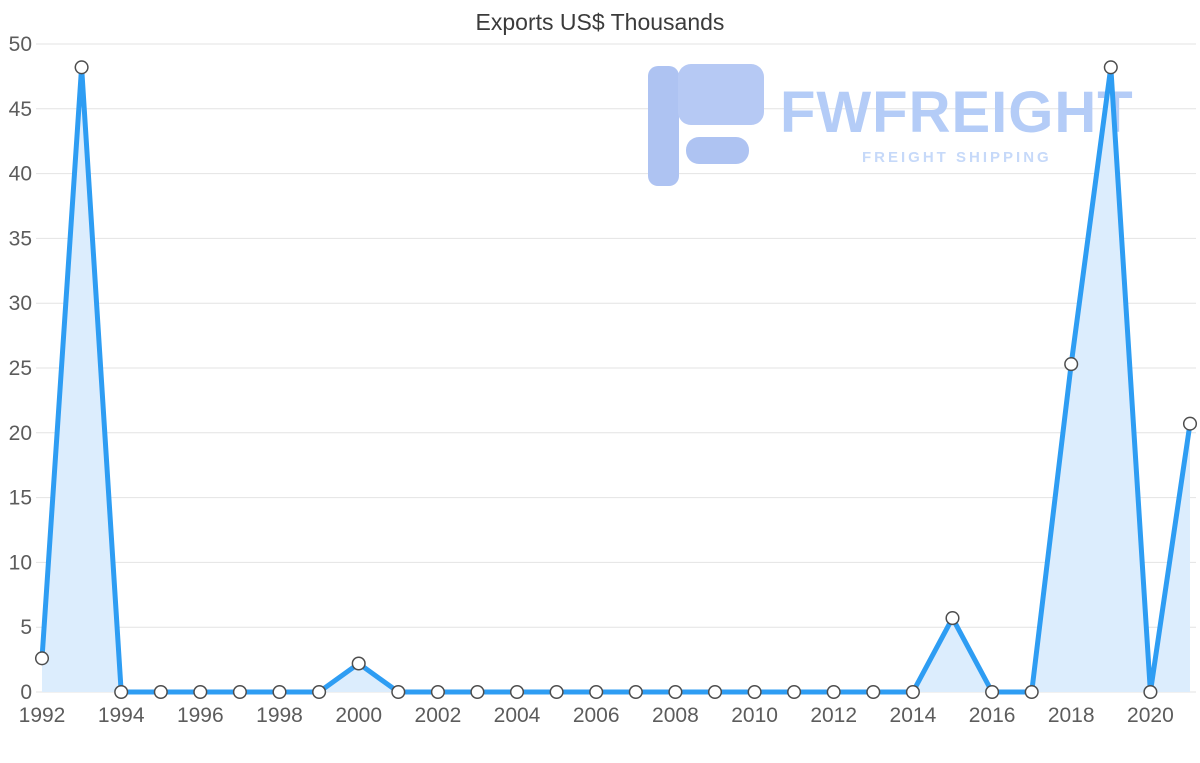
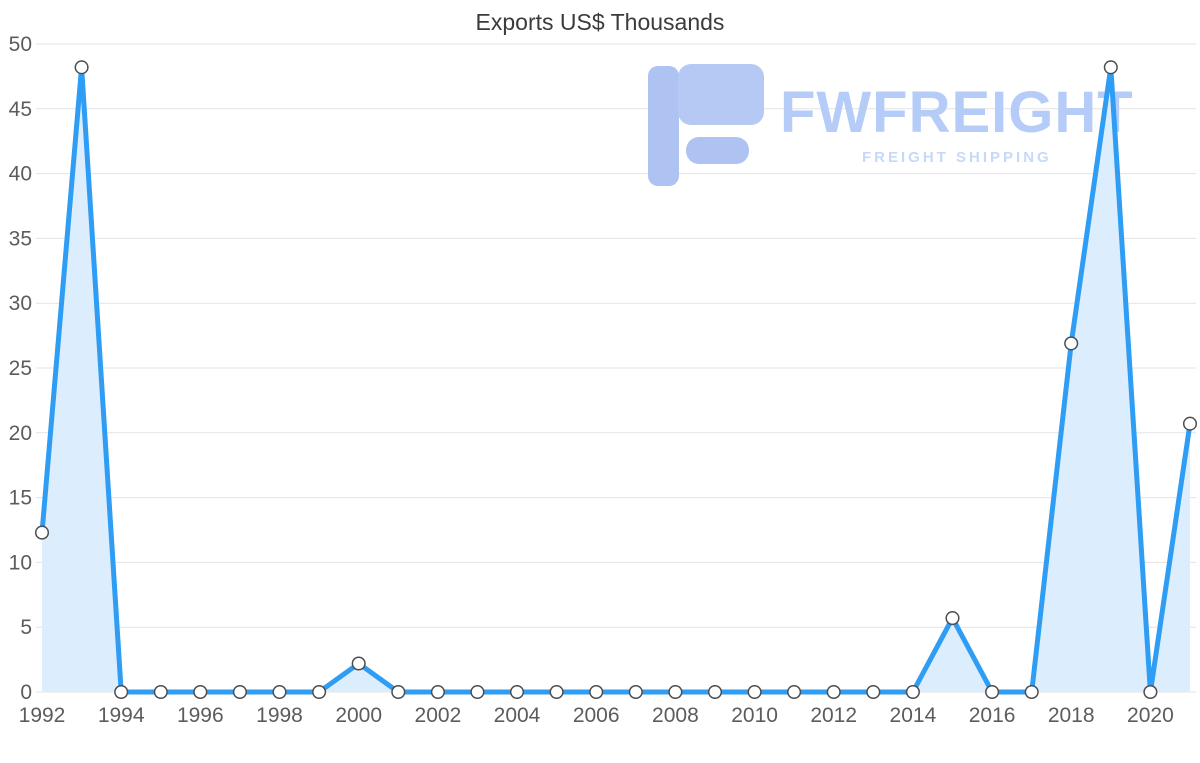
1992: 2.6 -> 12.3
2018: 25.3 -> 26.9
